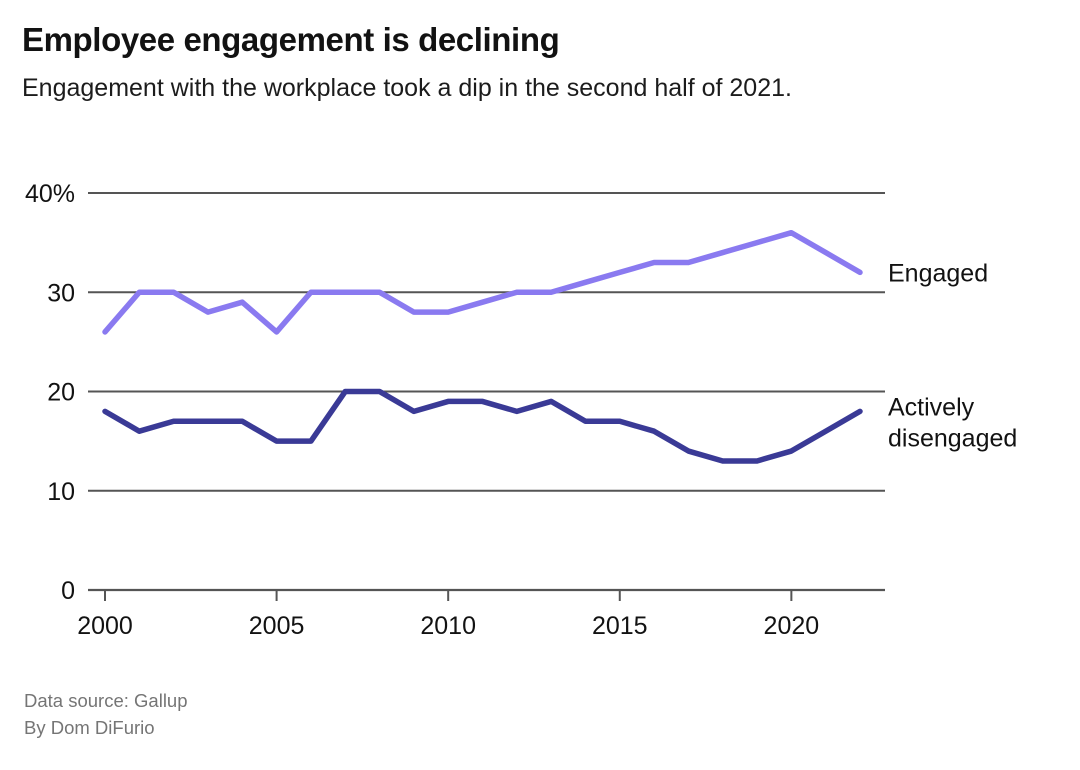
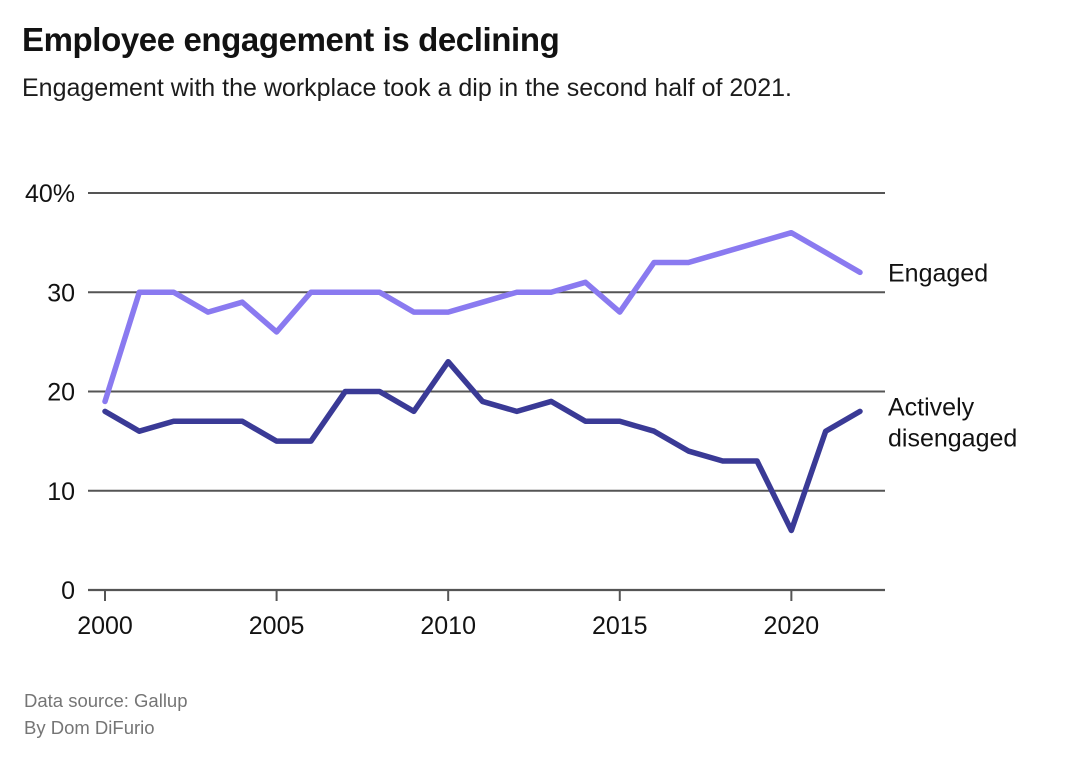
Engaged/2000: 26% -> 19%
Actively disengaged/2010: 19% -> 23%
Engaged/2015: 32% -> 28%
Actively disengaged/2020: 14% -> 6%
